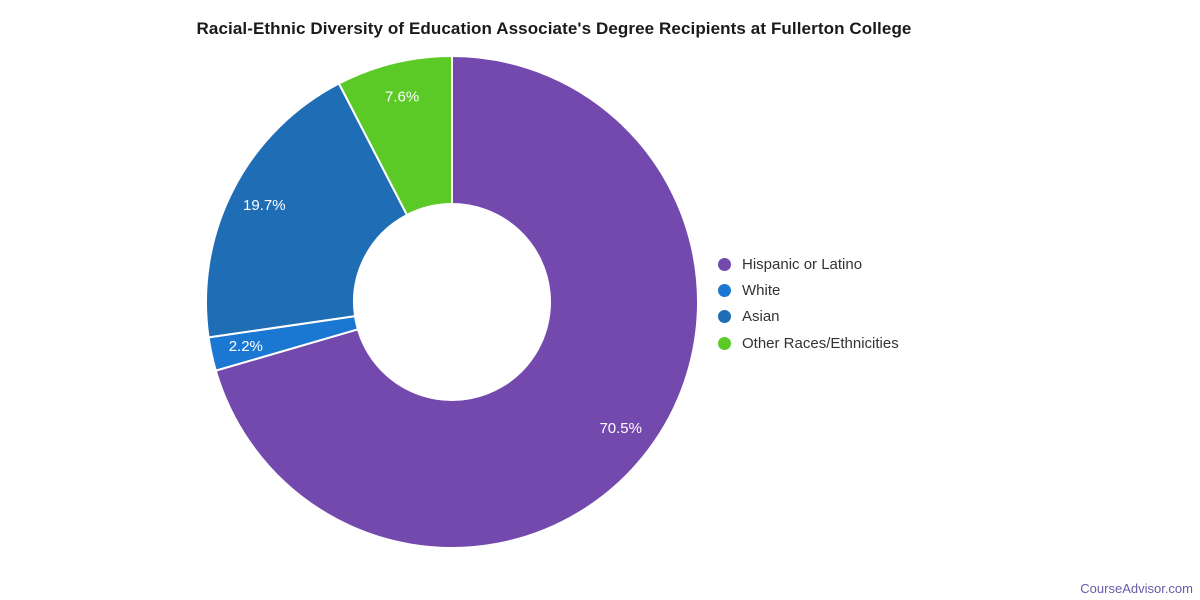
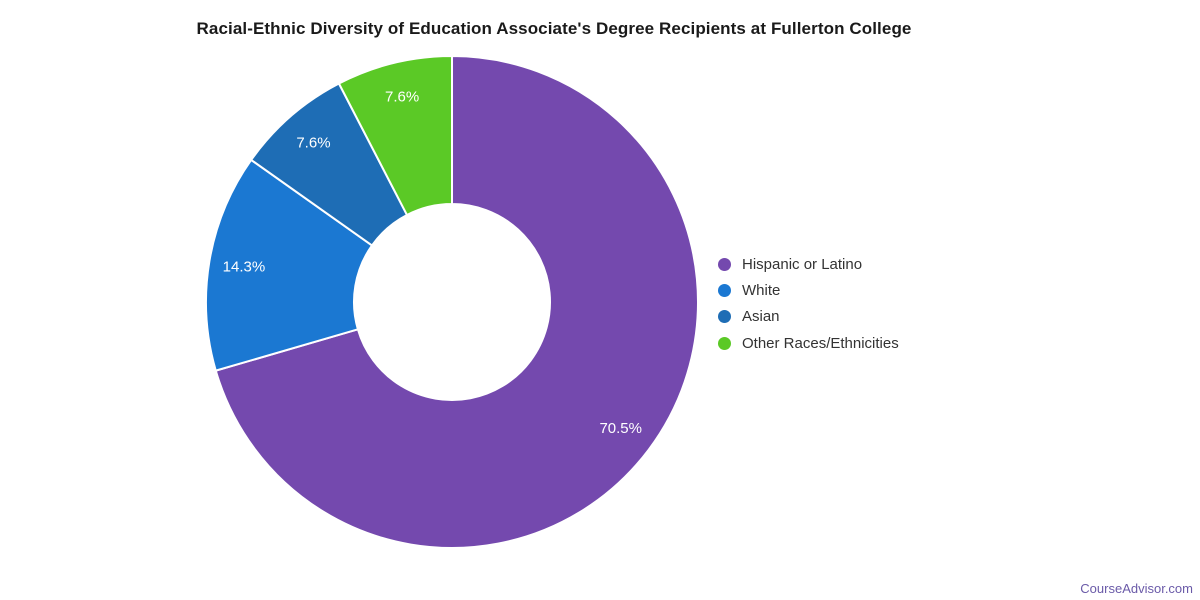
White: 2.2% -> 14.3%
Asian: 19.7% -> 7.6%
